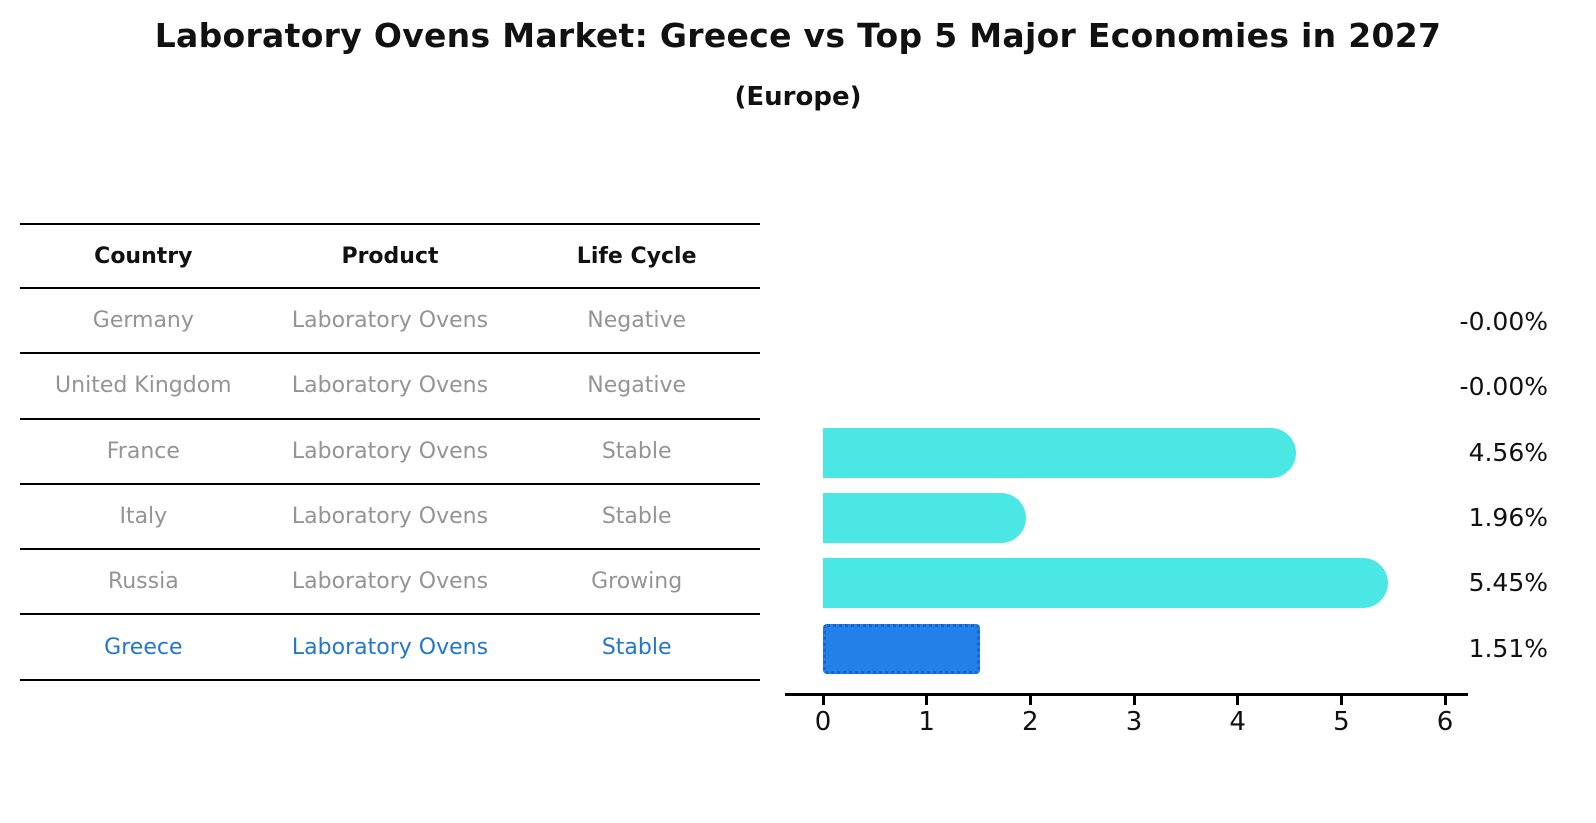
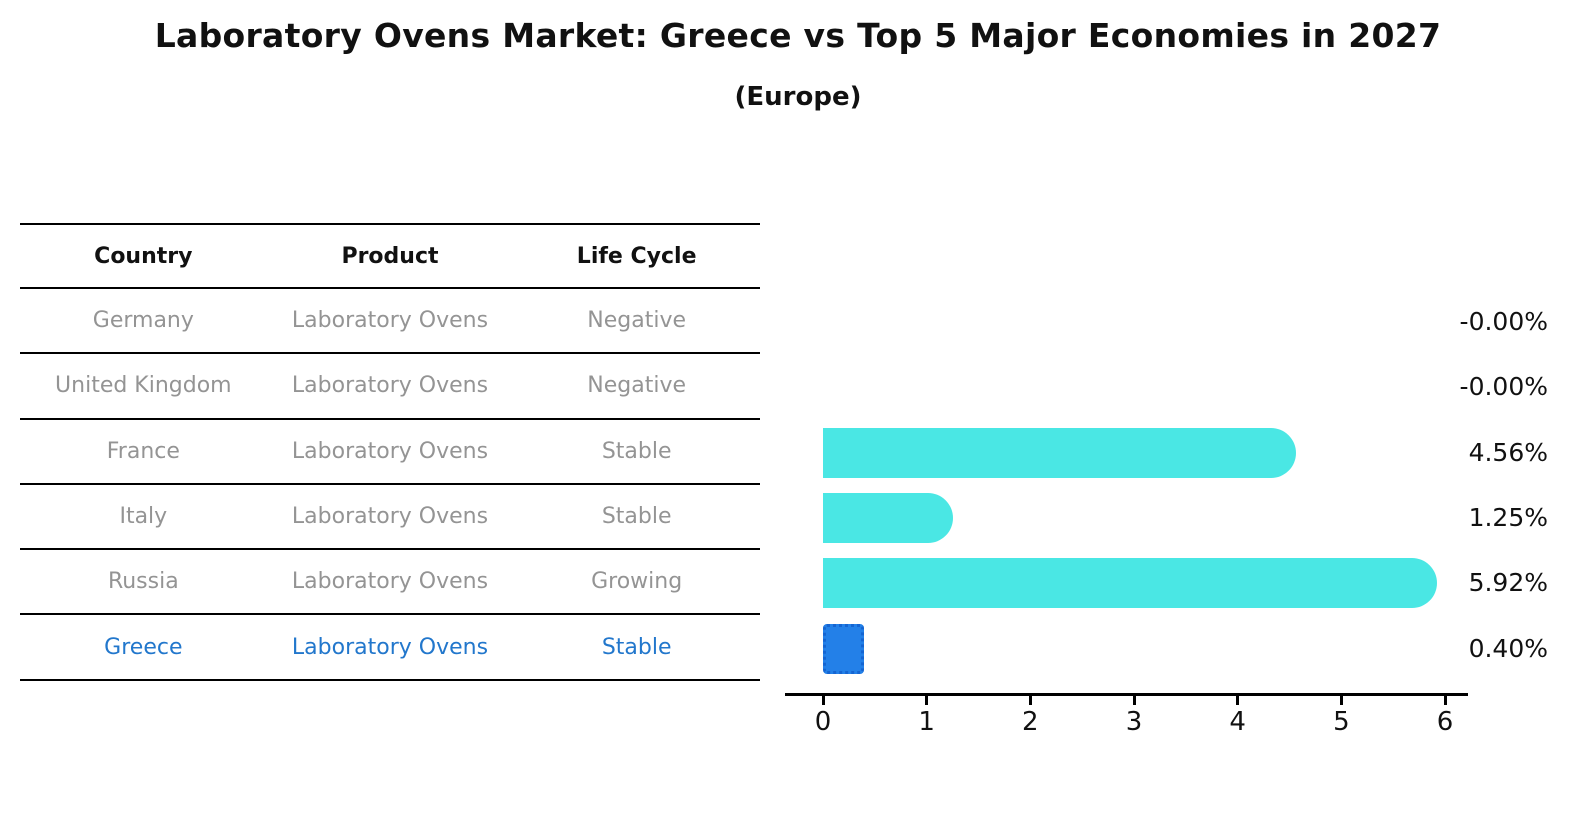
Italy: 1.96% -> 1.25%
Russia: 5.45% -> 5.92%
Greece: 1.51% -> 0.40%
